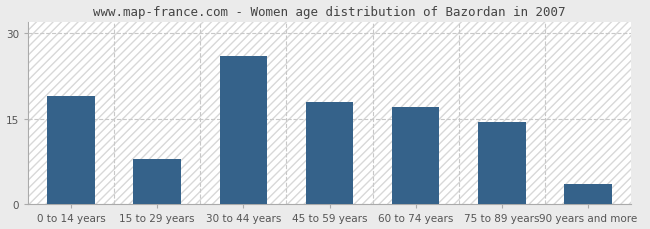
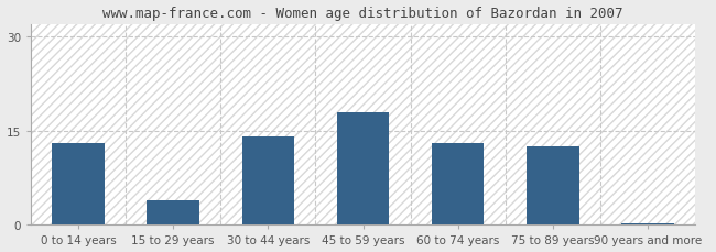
0 to 14 years: 19.0 -> 13.0
15 to 29 years: 8.0 -> 4.0
30 to 44 years: 26.0 -> 14.0
60 to 74 years: 17.0 -> 13.0
75 to 89 years: 14.4 -> 12.5
90 years and more: 3.6 -> 0.3
